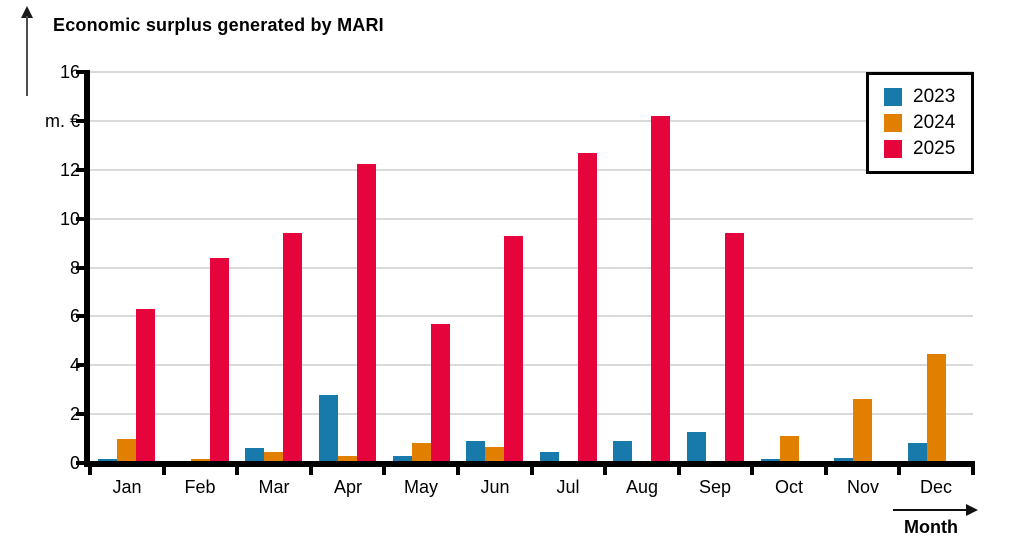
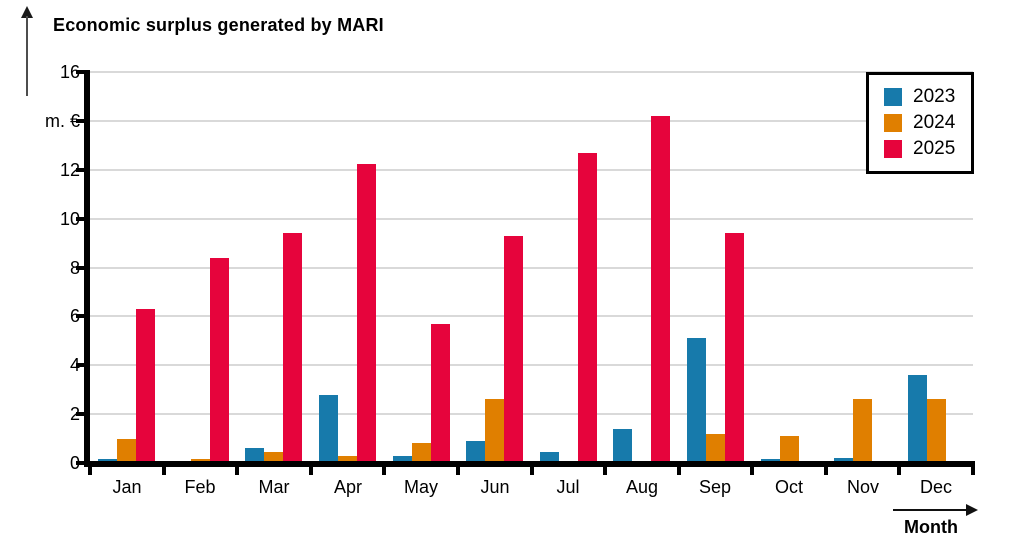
2024/Jun: 0.7 -> 2.6
2023/Aug: 0.9 -> 1.4
2023/Sep: 1.2 -> 5.1
2024/Sep: 0.1 -> 1.2
2023/Dec: 0.8 -> 3.6
2024/Dec: 4.5 -> 2.6
